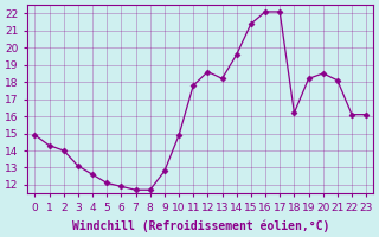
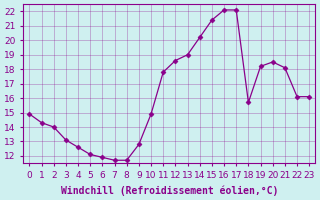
13: 18.2 -> 19.0
14: 19.6 -> 20.2
18: 16.2 -> 15.7
